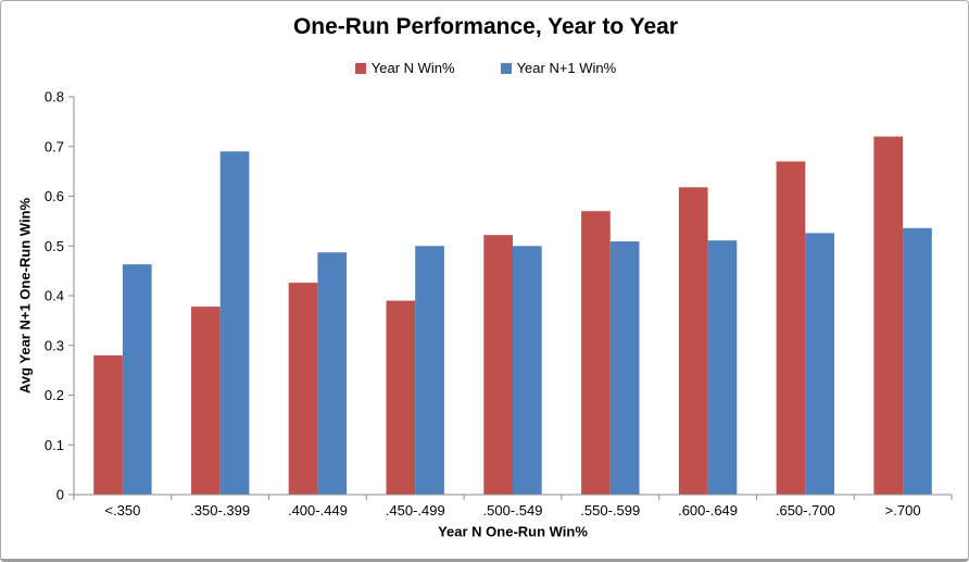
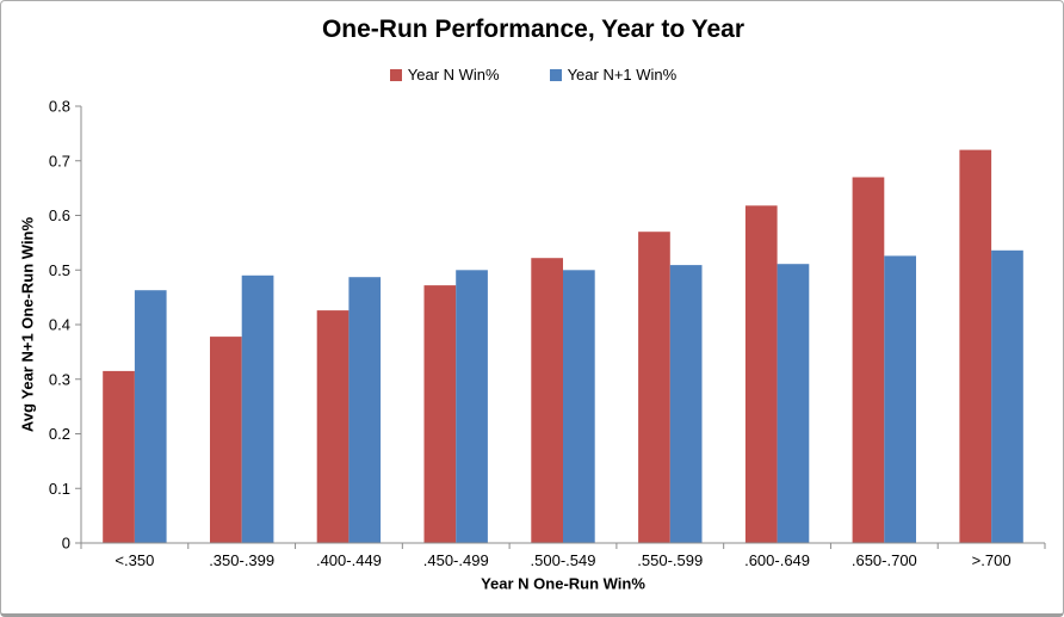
Year N Win%/<.350: 0.28 -> 0.32
Year N+1 Win%/.350-.399: 0.69 -> 0.49
Year N Win%/.450-.499: 0.39 -> 0.47
